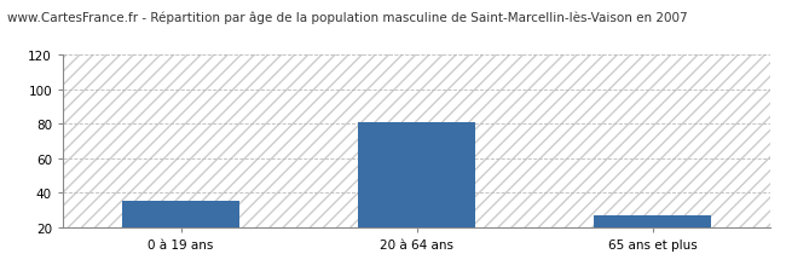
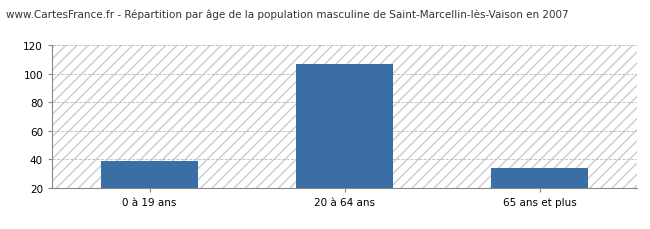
0 à 19 ans: 35 -> 39
20 à 64 ans: 81 -> 107
65 ans et plus: 27 -> 34
